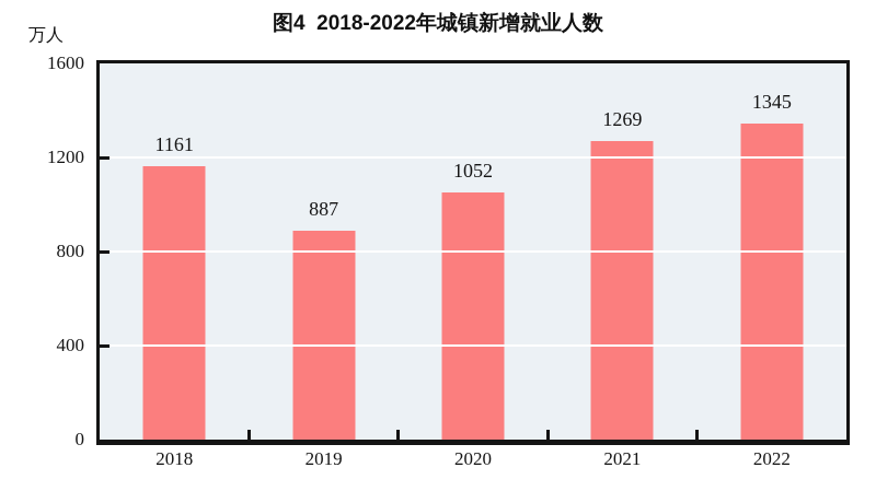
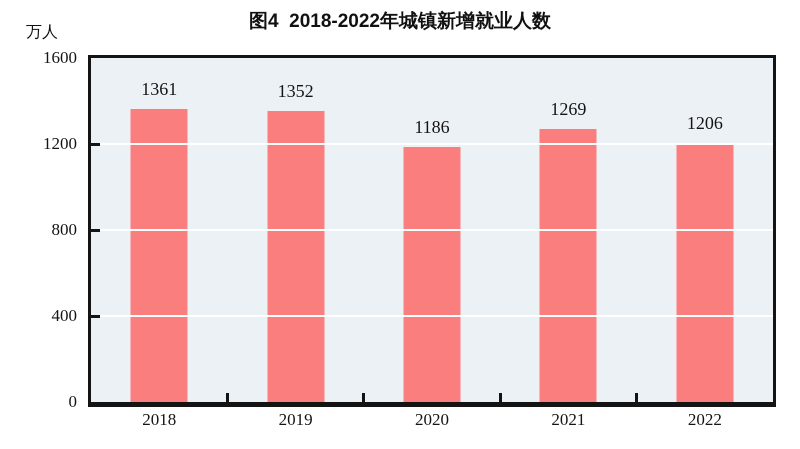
2018: 1161 -> 1361
2019: 887 -> 1352
2020: 1052 -> 1186
2022: 1345 -> 1206
